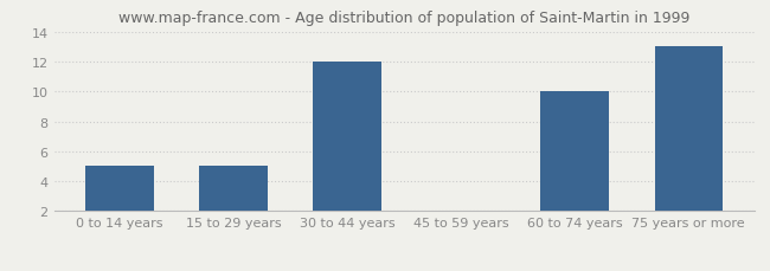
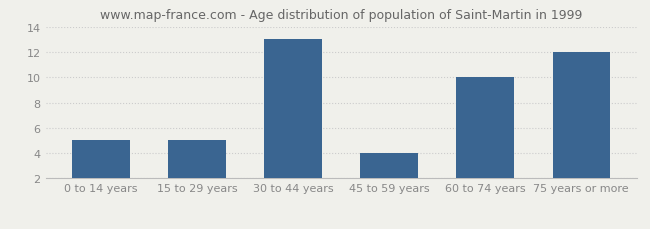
30 to 44 years: 12 -> 13
45 to 59 years: 2 -> 4
75 years or more: 13 -> 12
